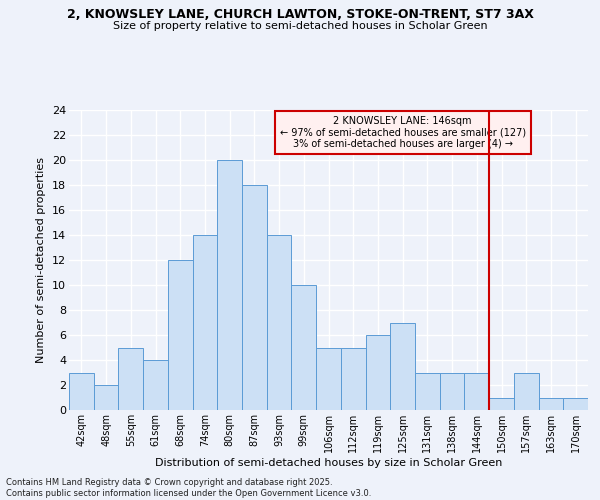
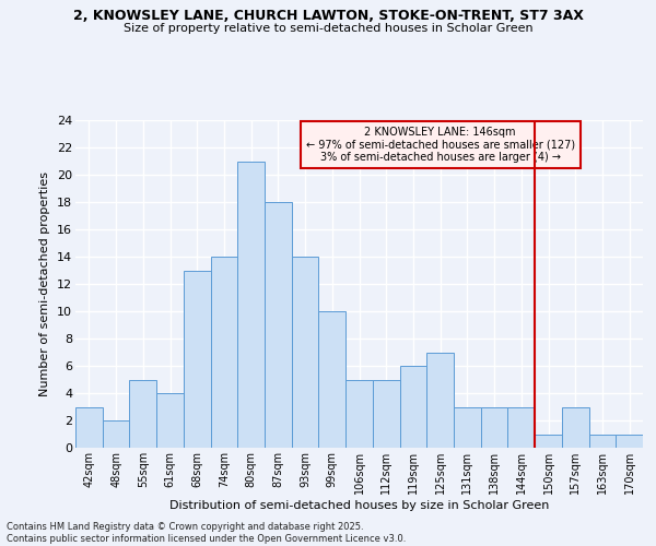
68sqm: 12 -> 13
80sqm: 20 -> 21
